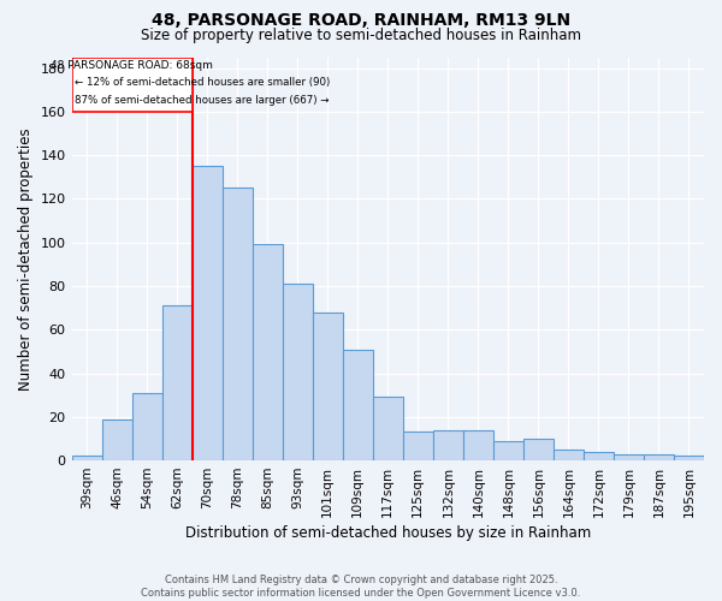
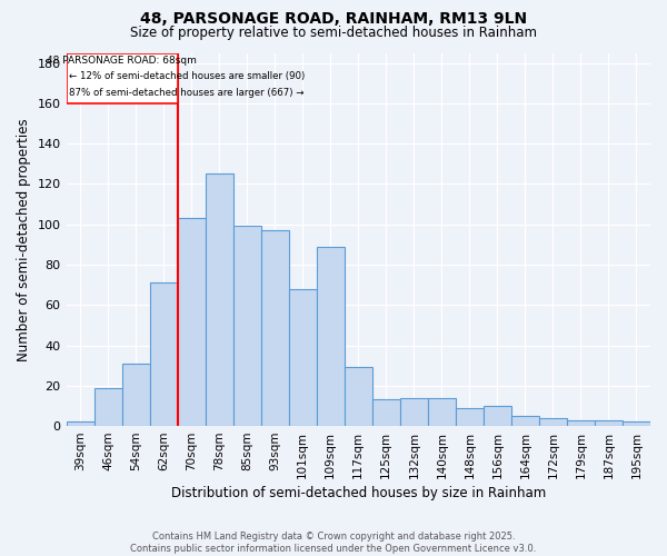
70sqm: 135 -> 103
93sqm: 81 -> 97
109sqm: 51 -> 89
